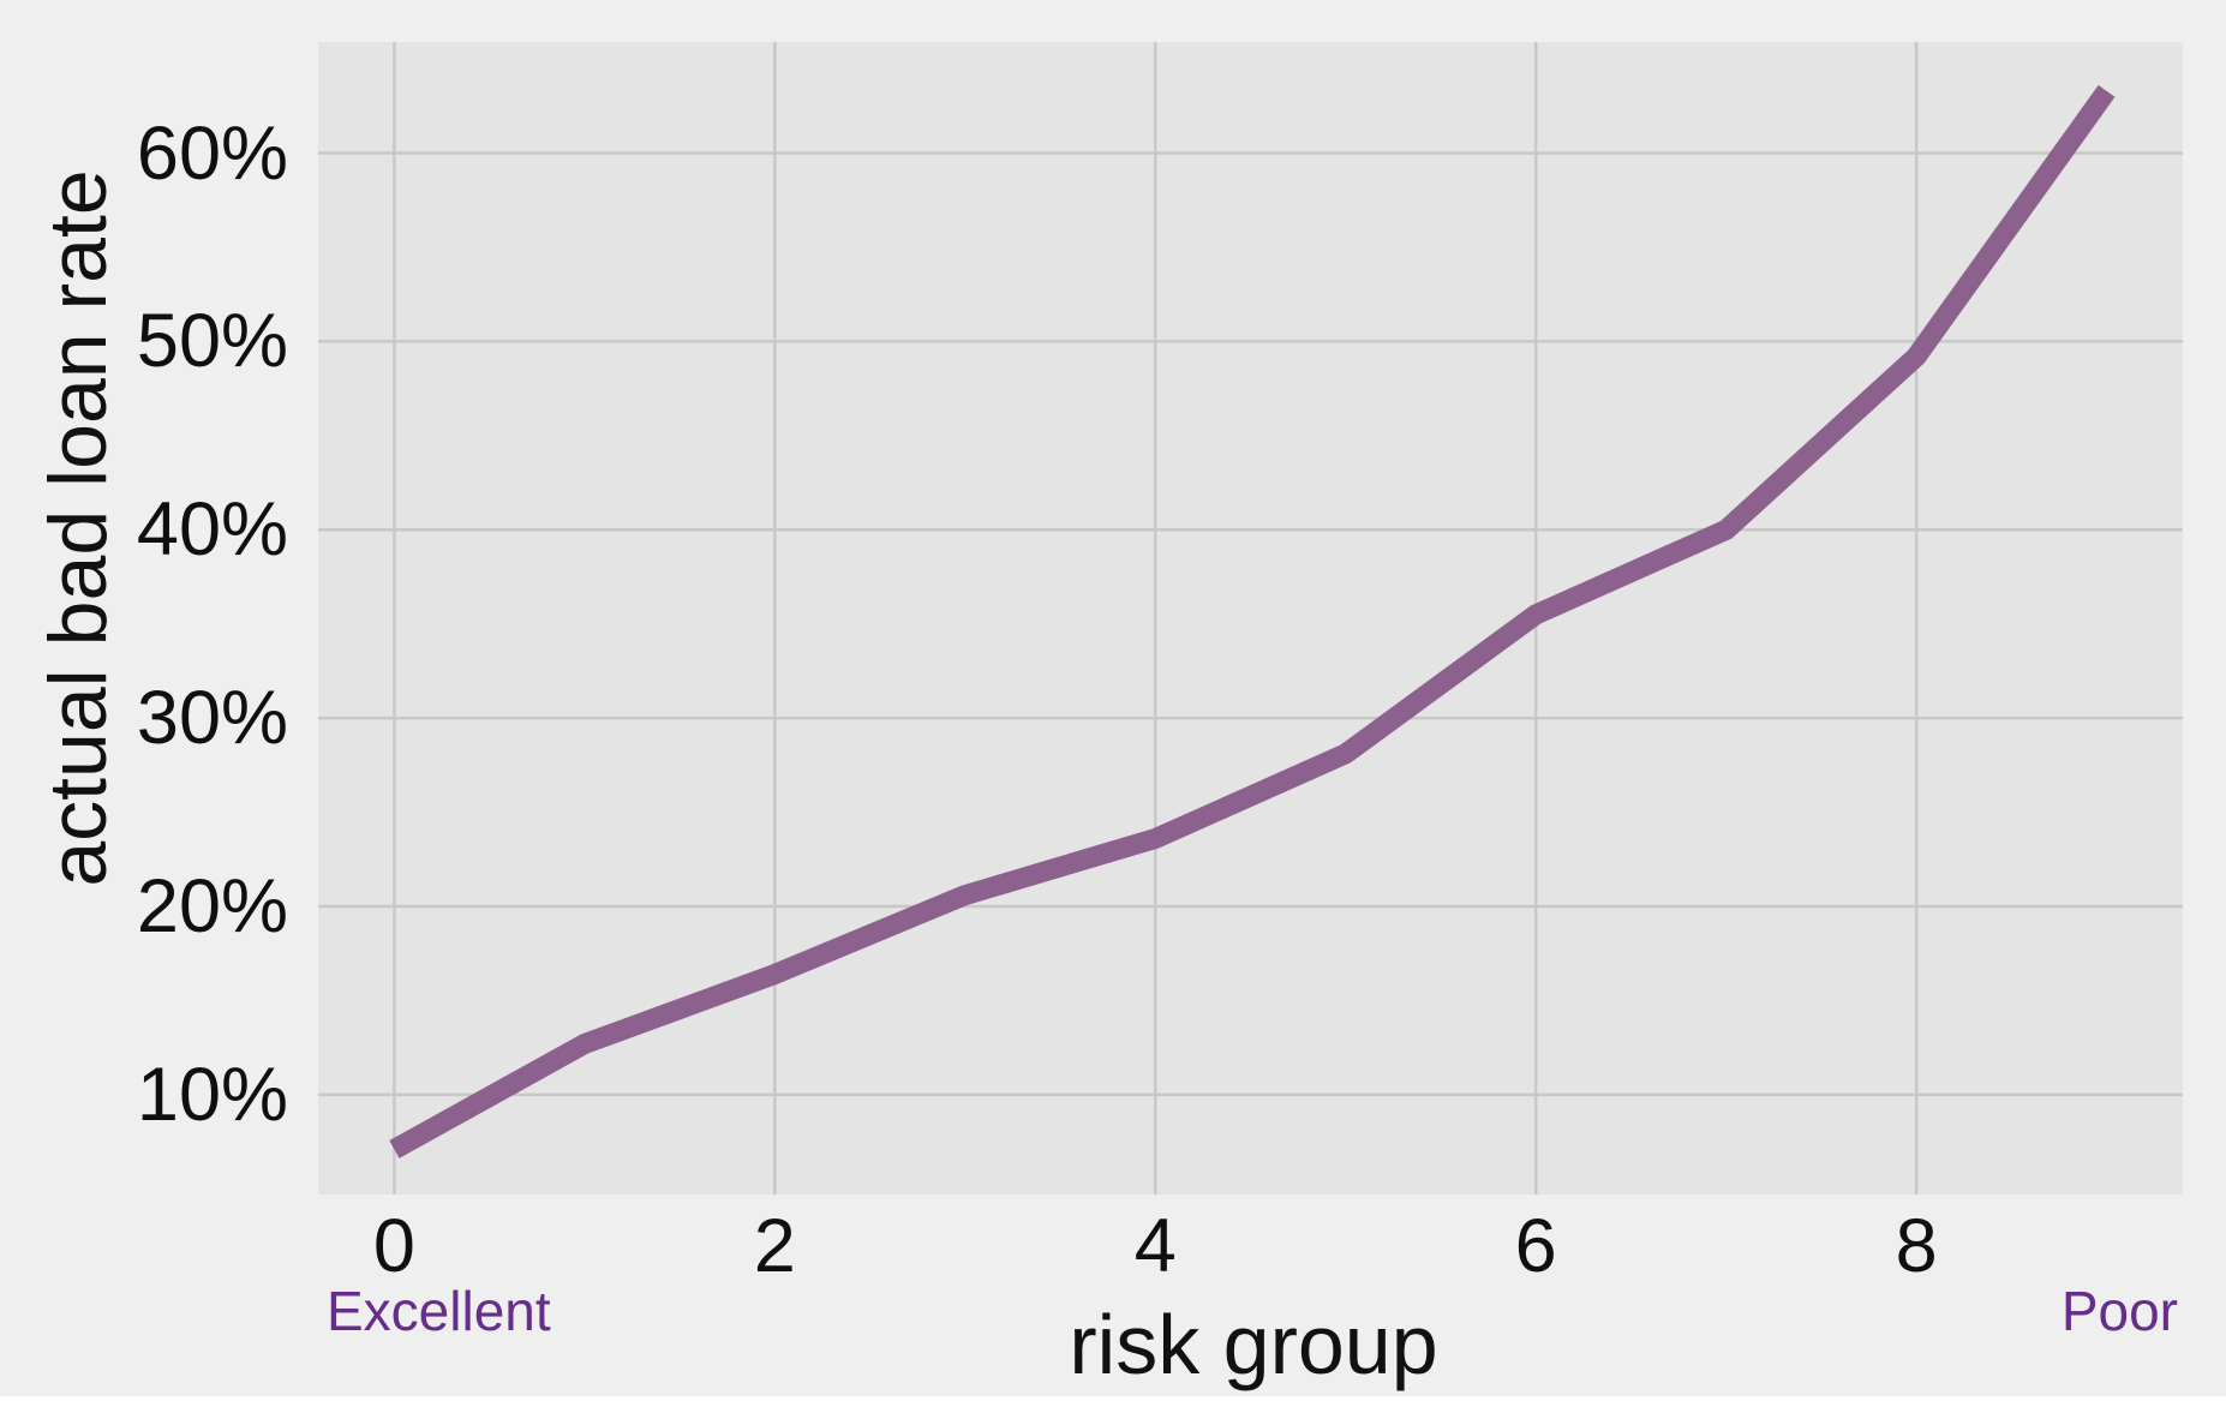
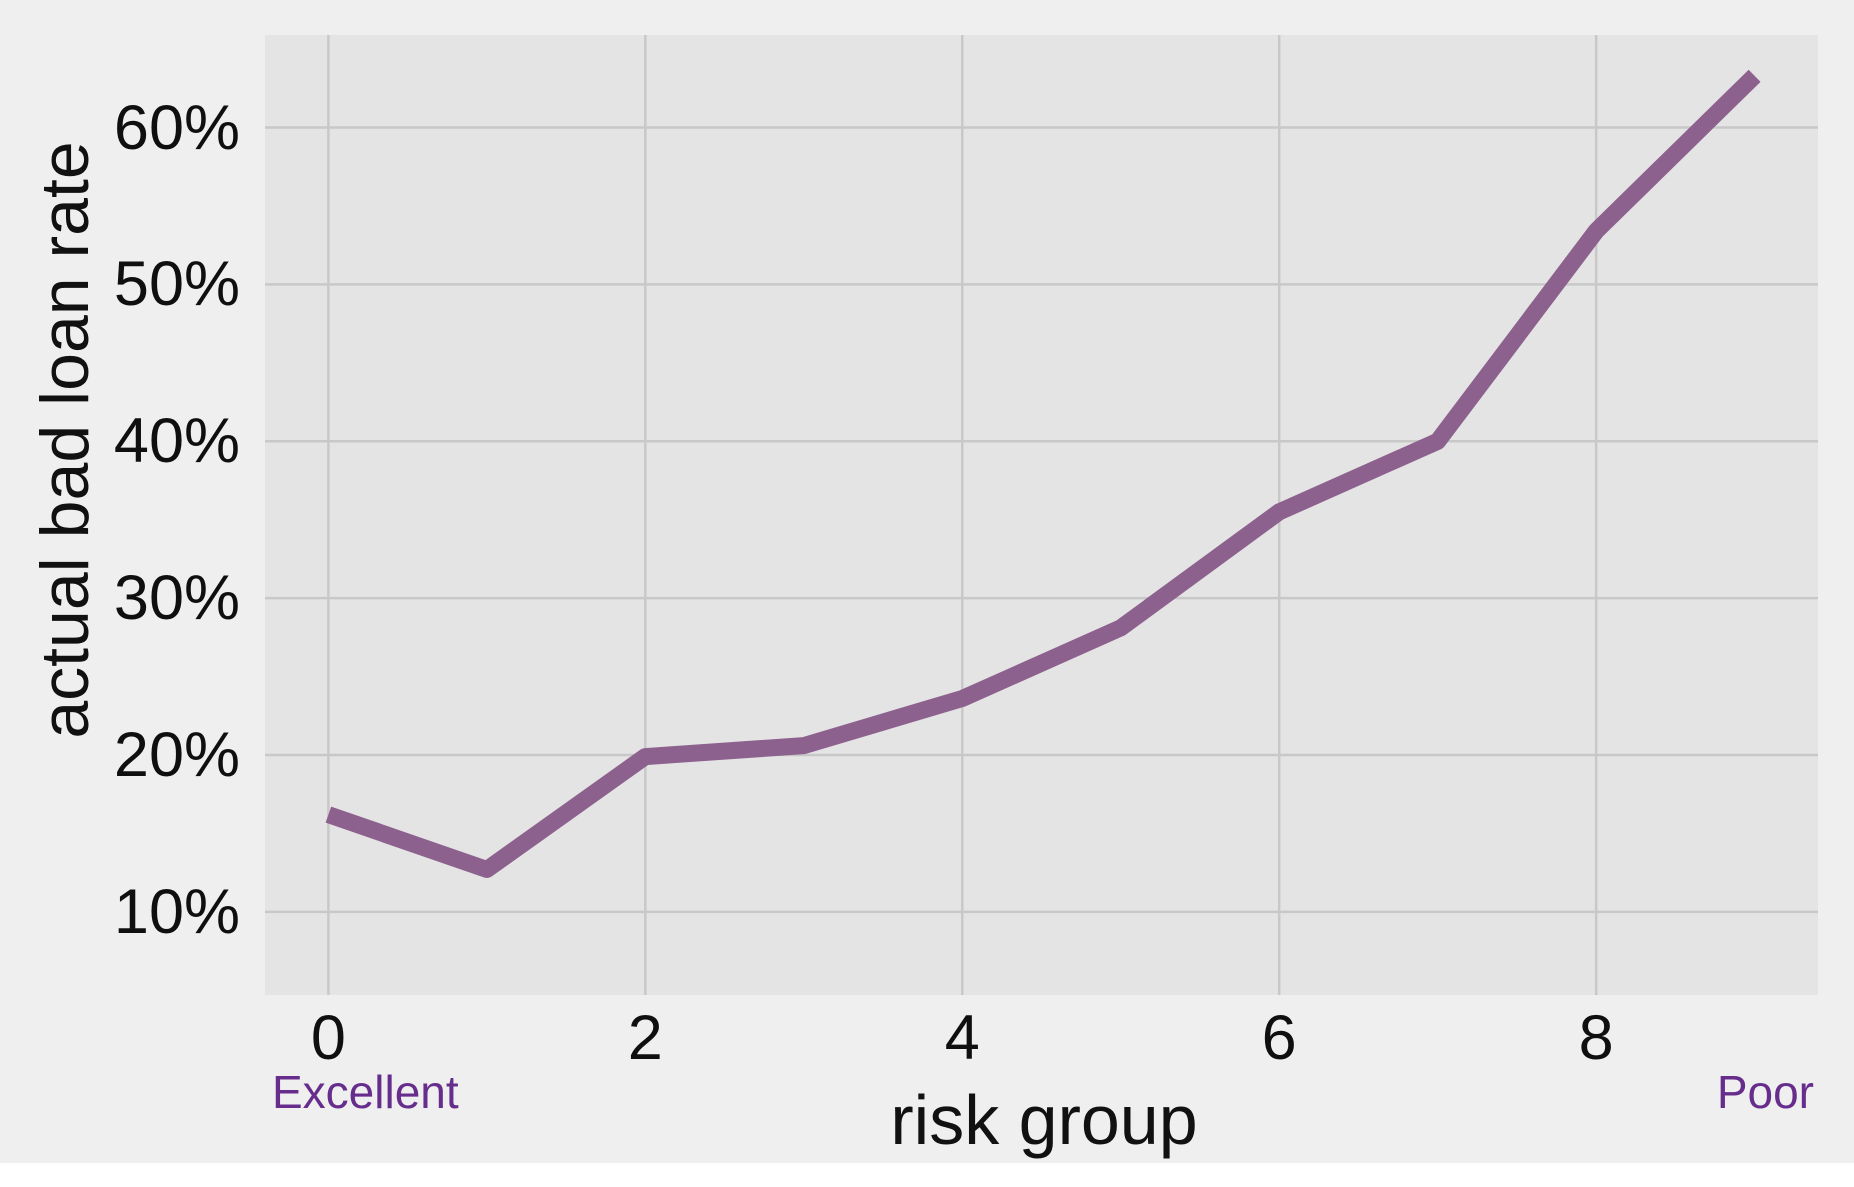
0: 7.1% -> 16.2%
2: 16.4% -> 19.9%
8: 49.2% -> 53.4%
